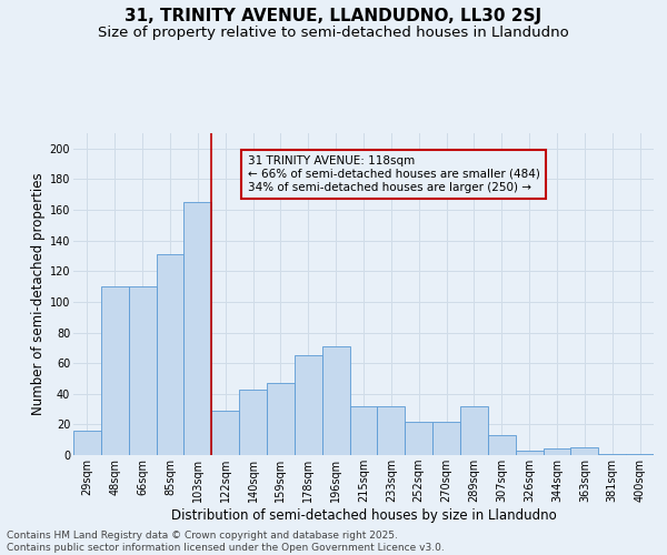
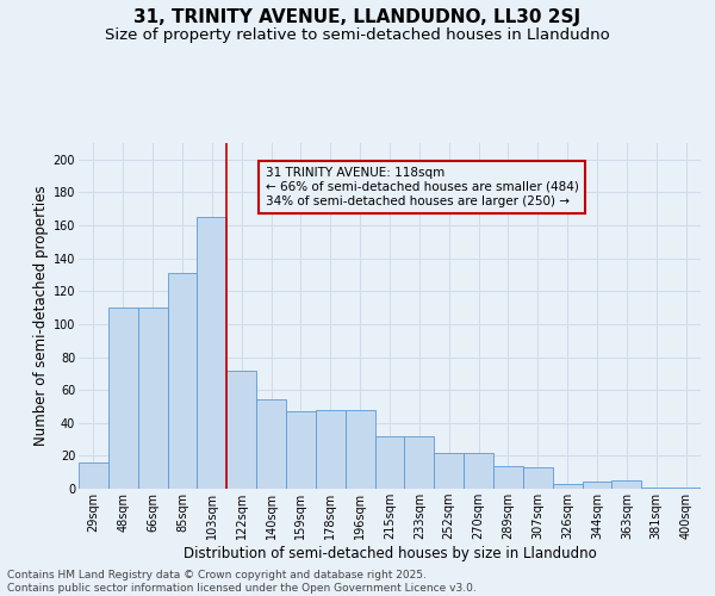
122sqm: 29 -> 72
140sqm: 43 -> 54
178sqm: 65 -> 48
196sqm: 71 -> 48
289sqm: 32 -> 14
